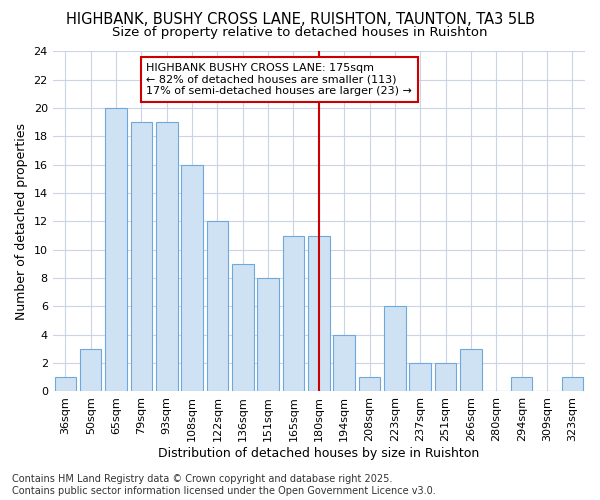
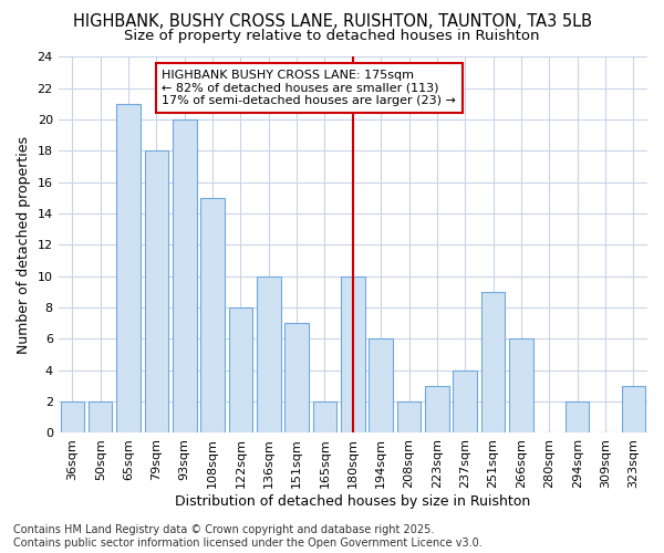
36sqm: 1 -> 2
50sqm: 3 -> 2
65sqm: 20 -> 21
79sqm: 19 -> 18
93sqm: 19 -> 20
108sqm: 16 -> 15
122sqm: 12 -> 8
136sqm: 9 -> 10
151sqm: 8 -> 7
165sqm: 11 -> 2
180sqm: 11 -> 10
194sqm: 4 -> 6
208sqm: 1 -> 2
223sqm: 6 -> 3
237sqm: 2 -> 4
251sqm: 2 -> 9
266sqm: 3 -> 6
294sqm: 1 -> 2
323sqm: 1 -> 3
